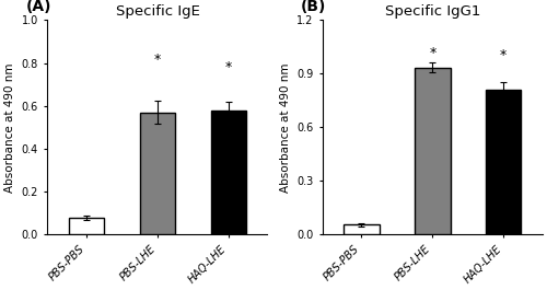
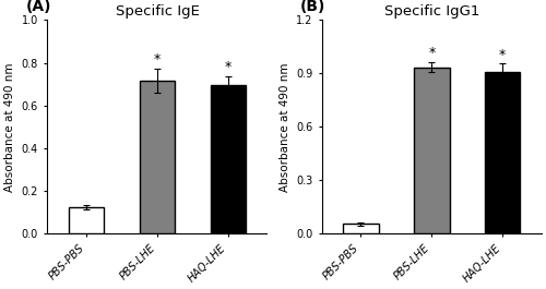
Specific IgE/PBS-PBS: 0.08 -> 0.12
Specific IgE/PBS-LHE: 0.57 -> 0.71
Specific IgE/HAQ-LHE: 0.58 -> 0.69
Specific IgG1/HAQ-LHE: 0.81 -> 0.91
